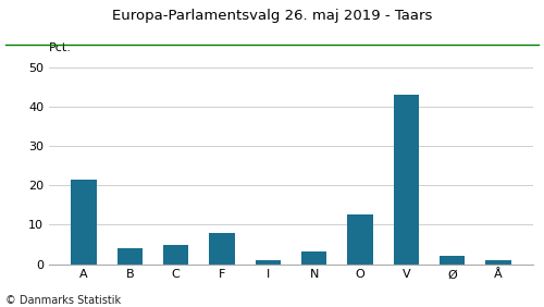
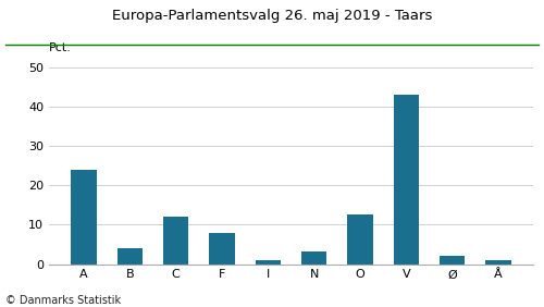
A: 21.5 -> 24.0
C: 4.8 -> 12.0
